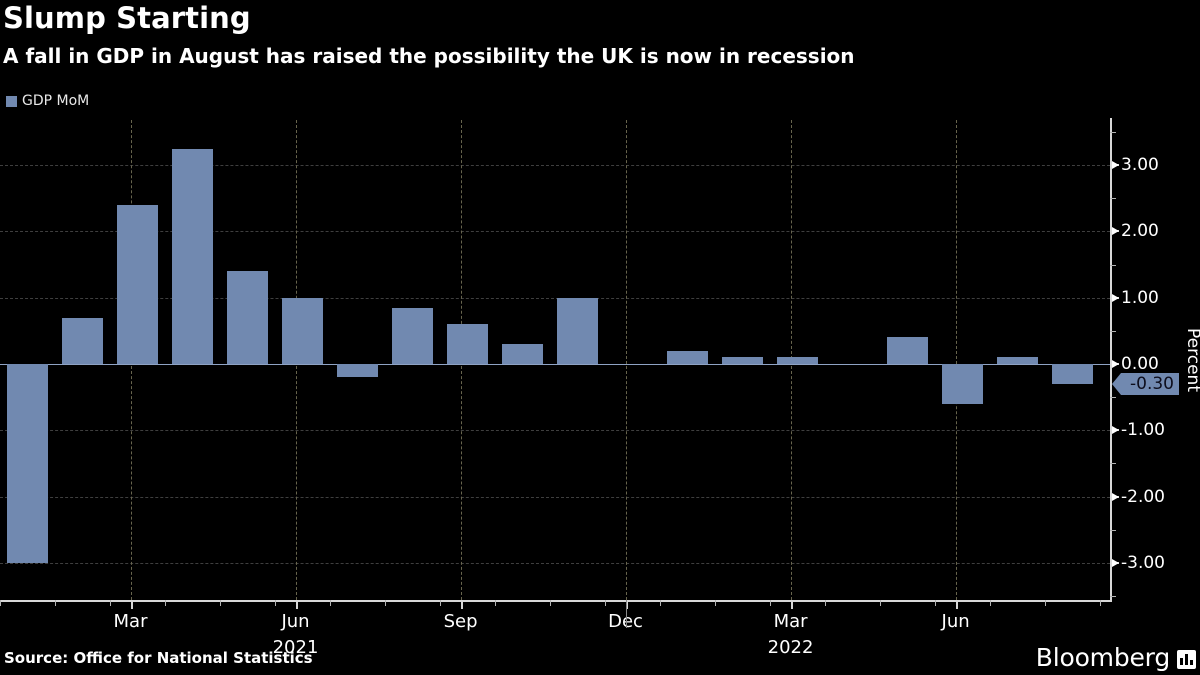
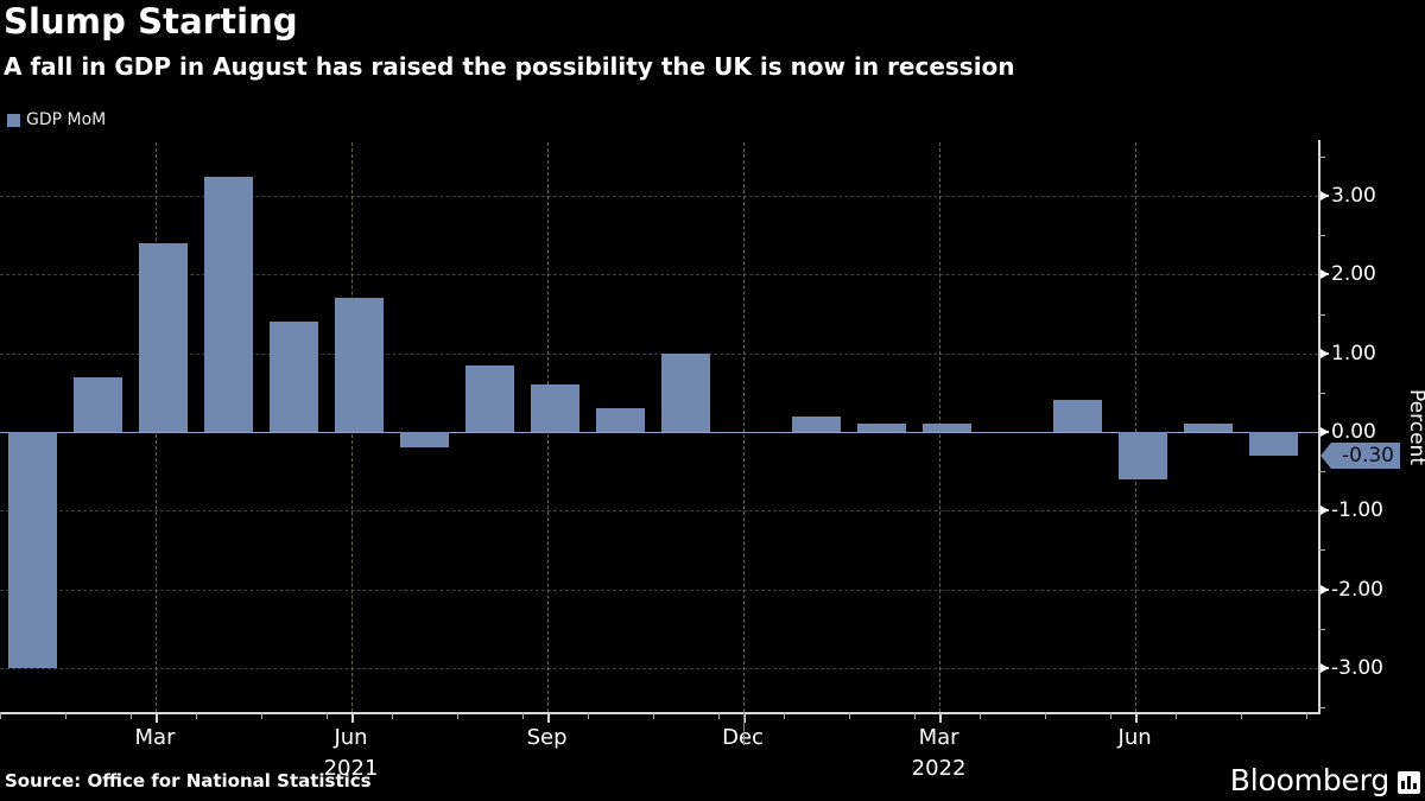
Jun 2021: 1.0 -> 1.7
